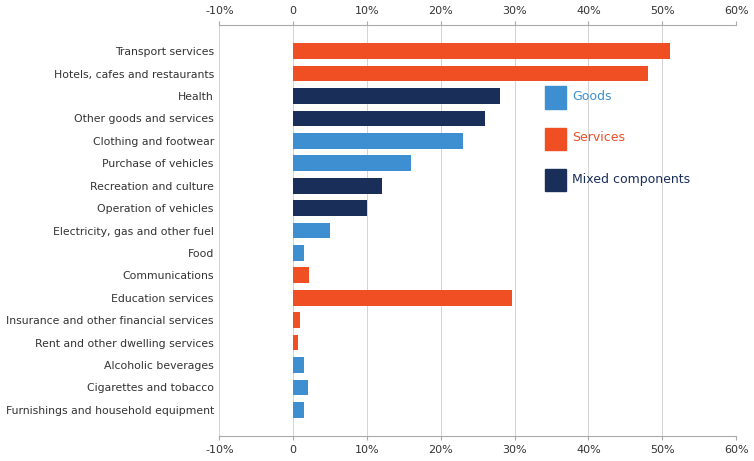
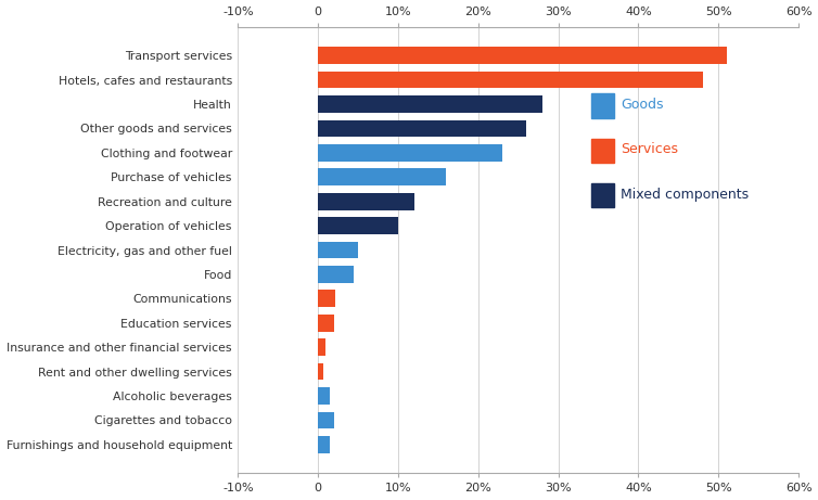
Food: 1.4% -> 4.5%
Education services: 29.6% -> 2.0%
